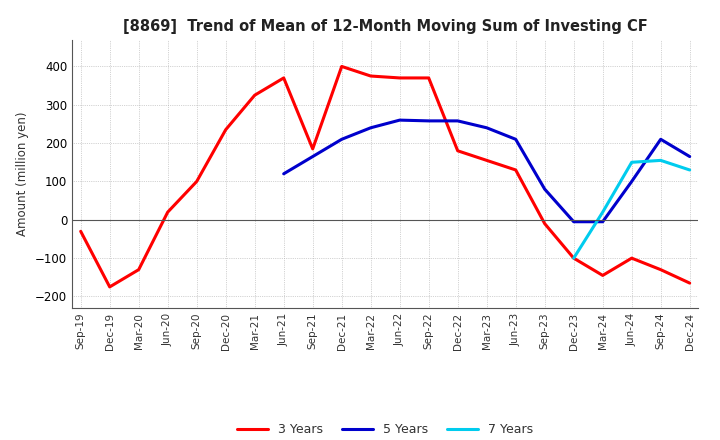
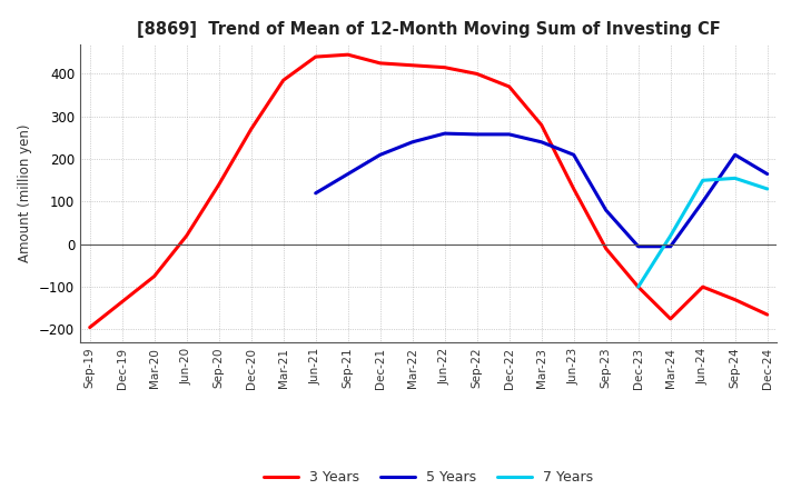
3 Years/Sep-19: -30 -> -195
3 Years/Dec-19: -175 -> -135
3 Years/Mar-20: -130 -> -75
3 Years/Sep-20: 100 -> 140
3 Years/Dec-20: 235 -> 270
3 Years/Mar-21: 325 -> 385
3 Years/Jun-21: 370 -> 440
3 Years/Sep-21: 185 -> 445
3 Years/Dec-21: 400 -> 425
3 Years/Mar-22: 375 -> 420
3 Years/Jun-22: 370 -> 415
3 Years/Sep-22: 370 -> 400
3 Years/Dec-22: 180 -> 370
3 Years/Mar-23: 155 -> 280
3 Years/Mar-24: -145 -> -175
